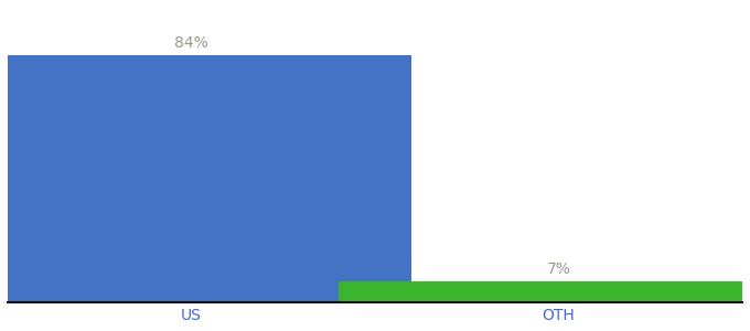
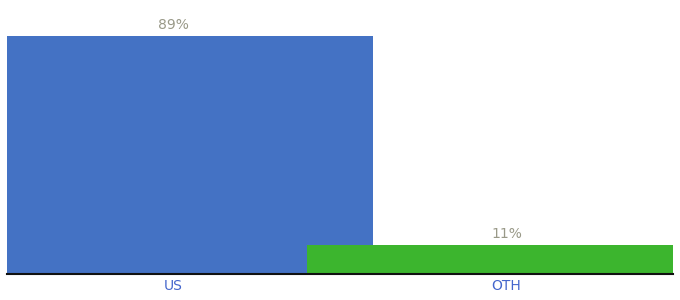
US: 84% -> 89%
OTH: 7% -> 11%
